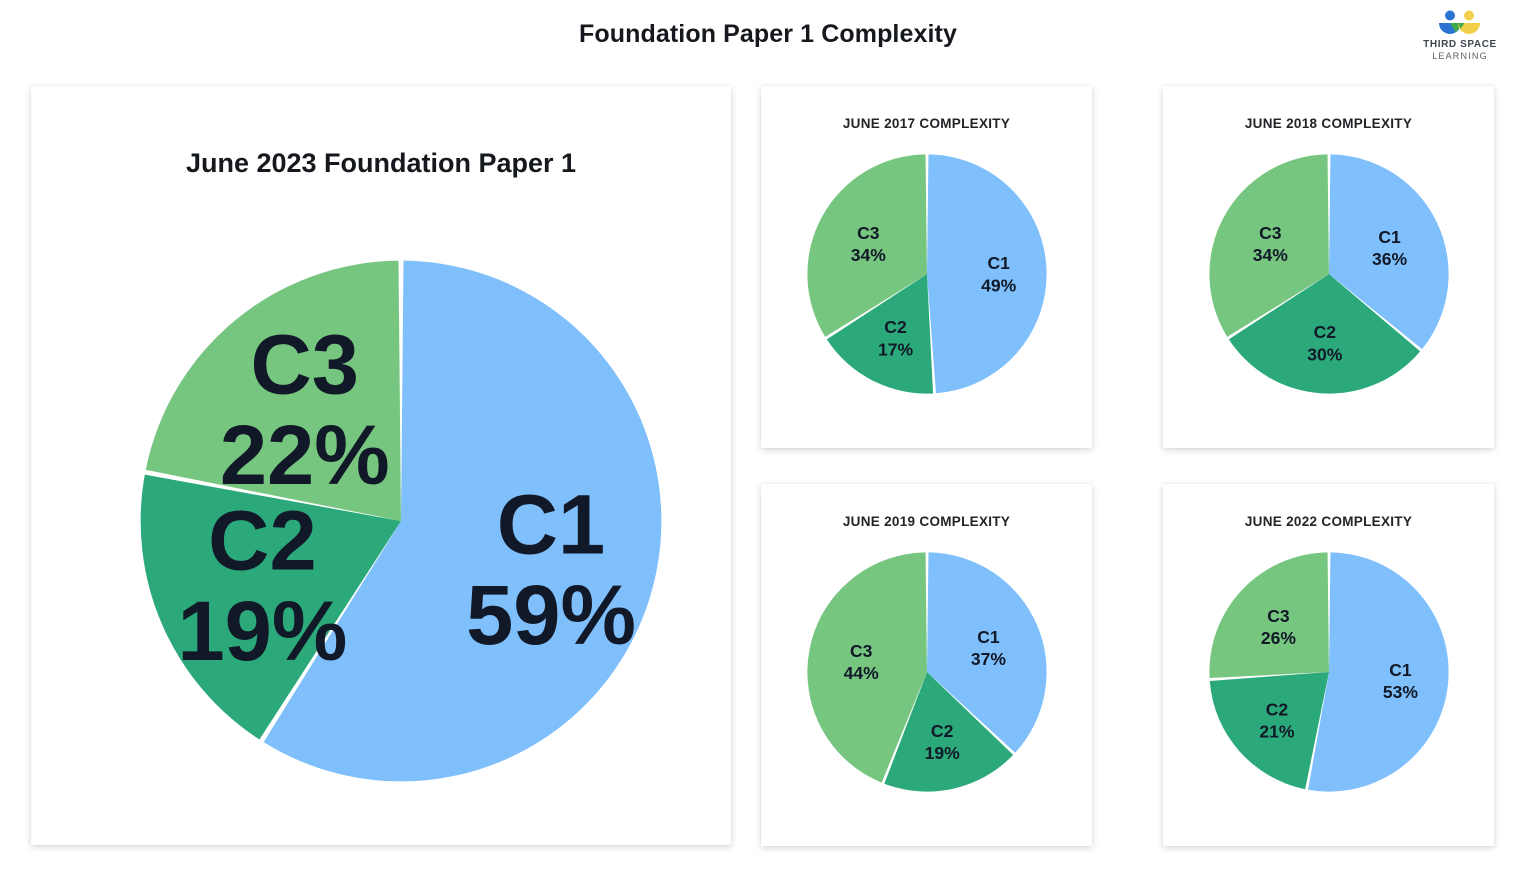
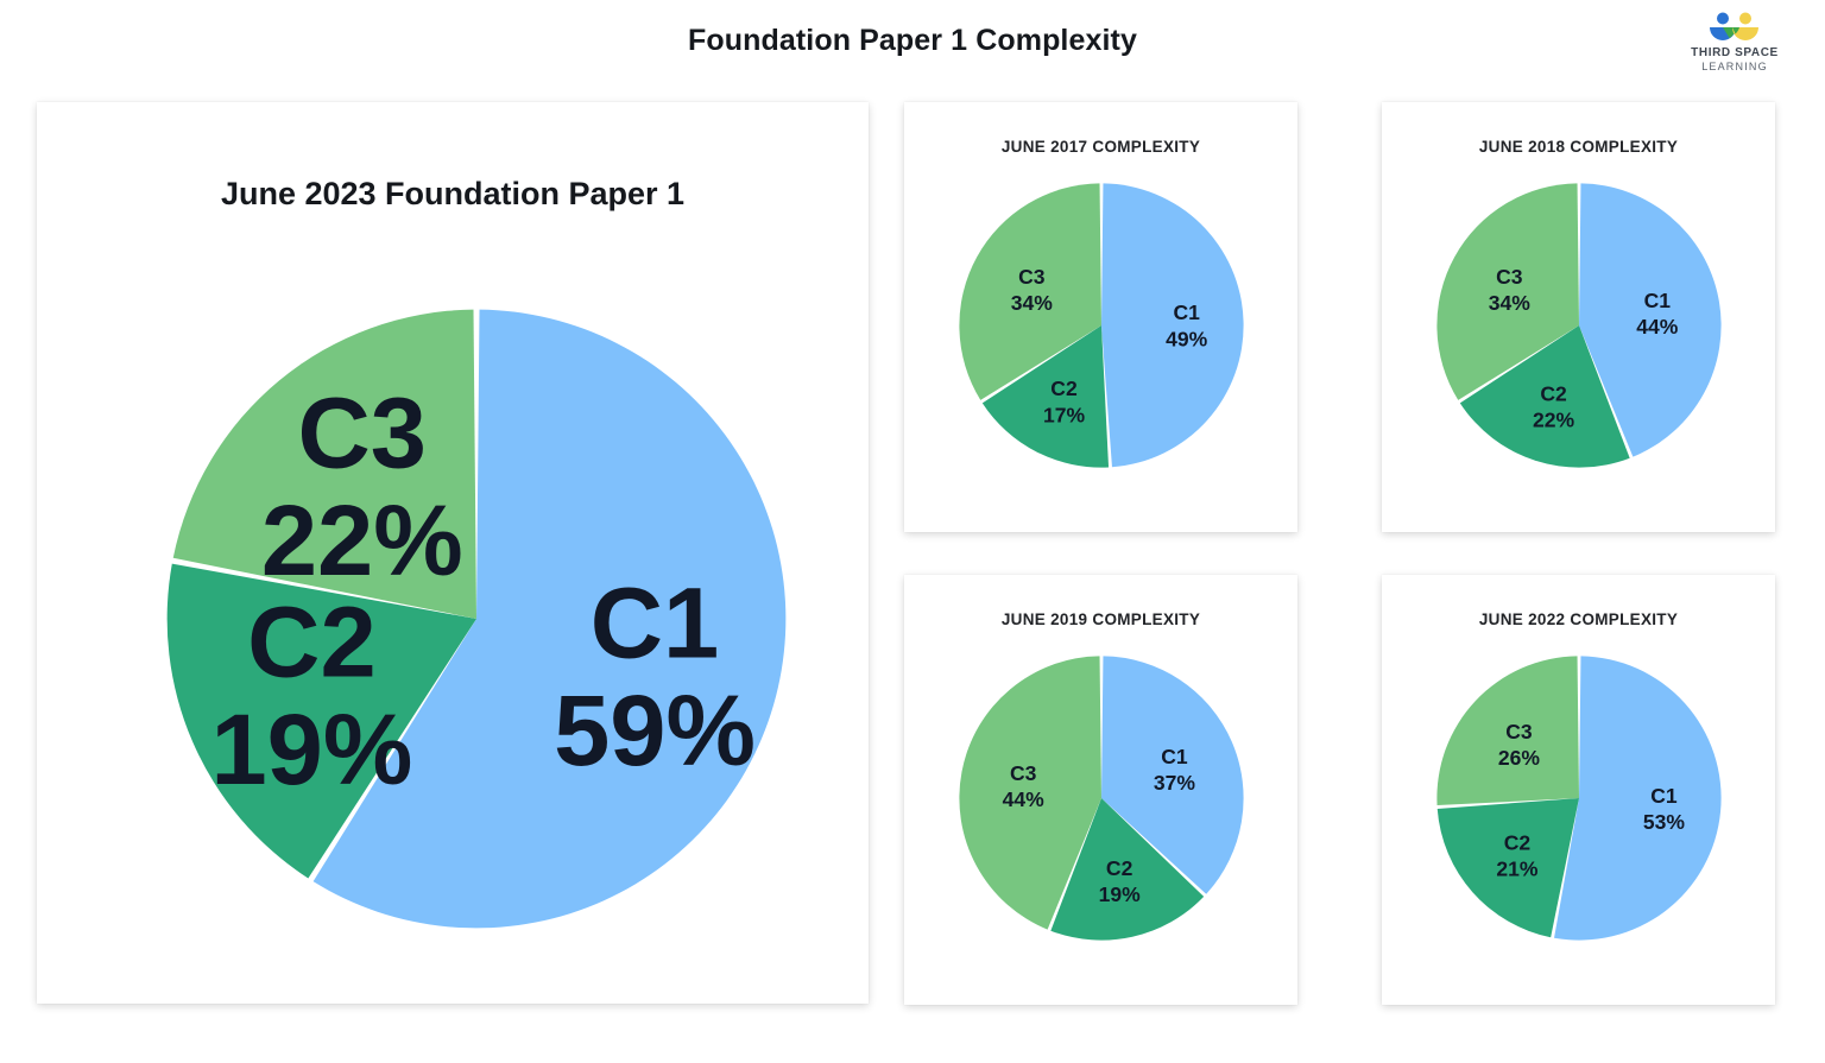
JUNE 2018 COMPLEXITY/C1: 36% -> 44%
JUNE 2018 COMPLEXITY/C2: 30% -> 22%
